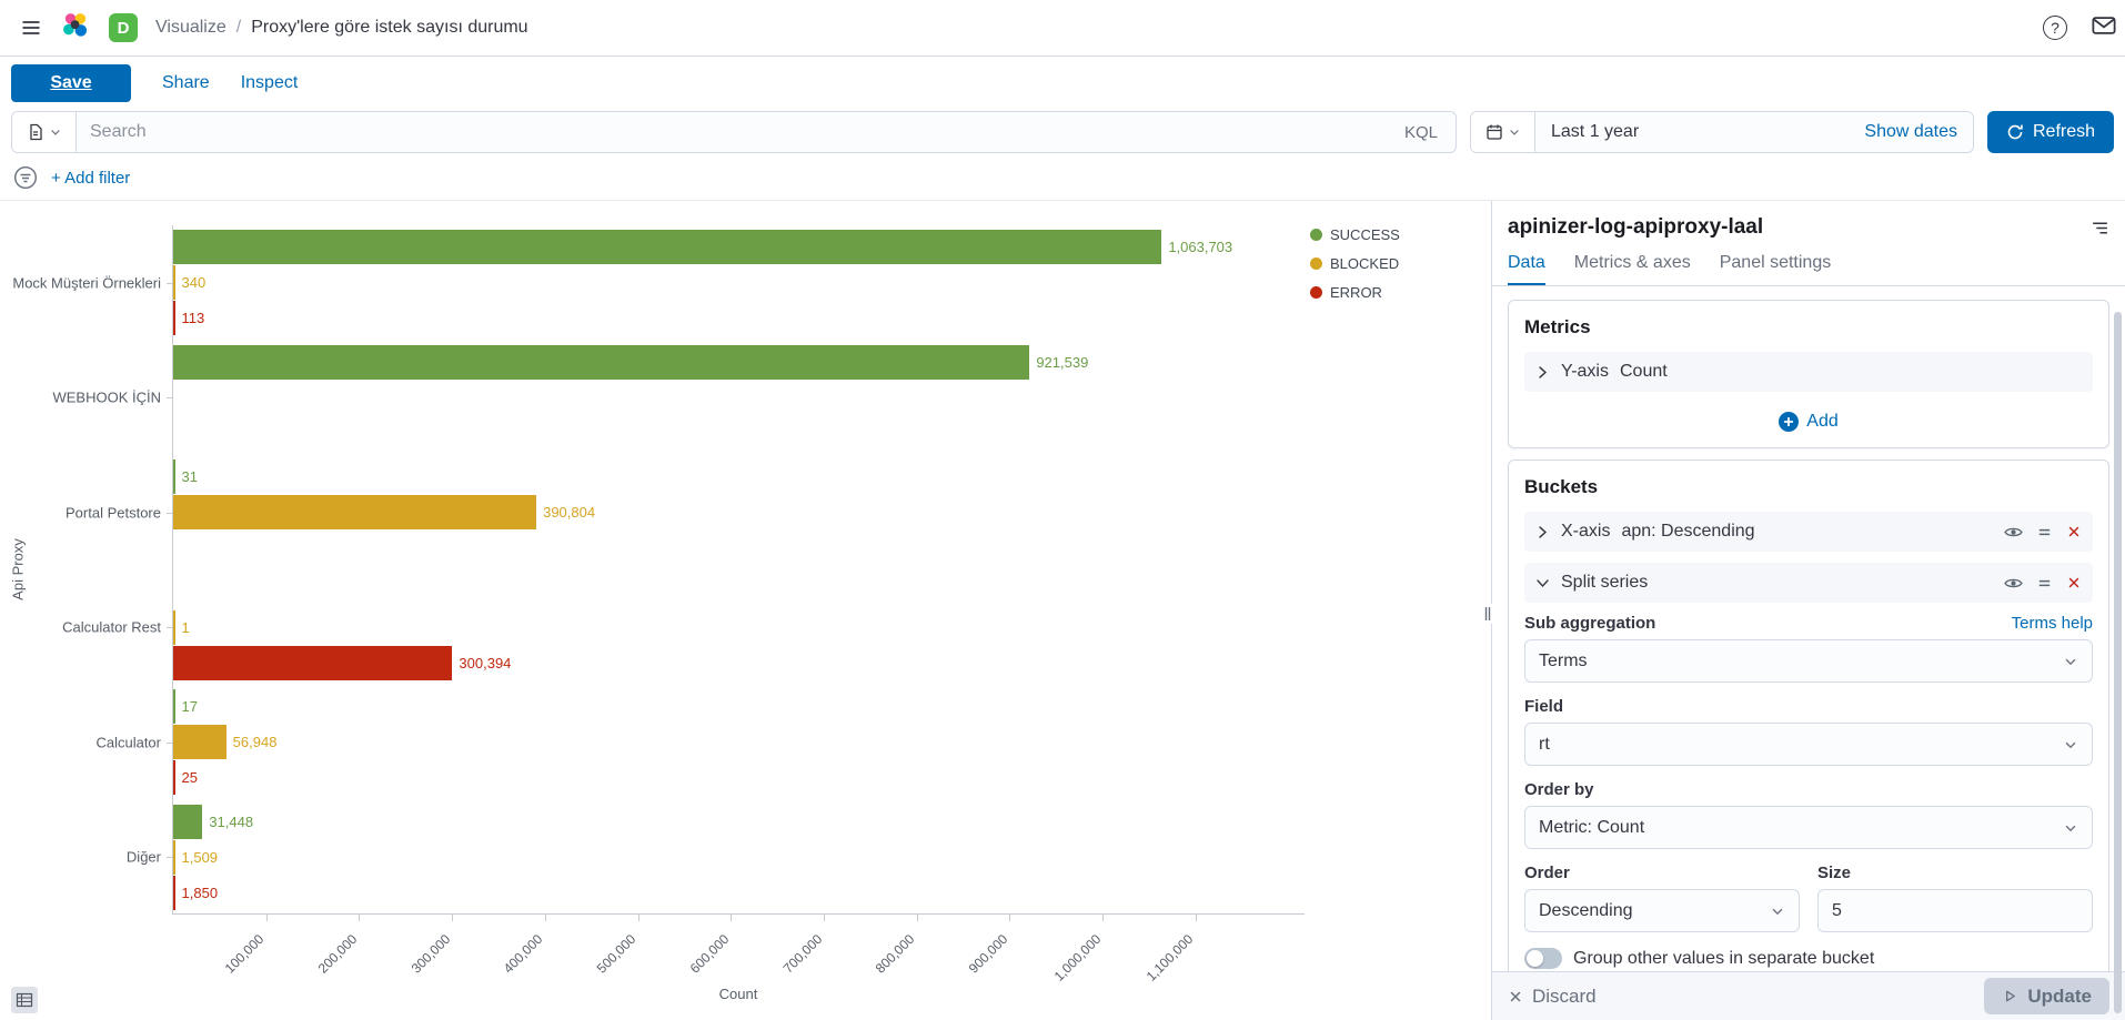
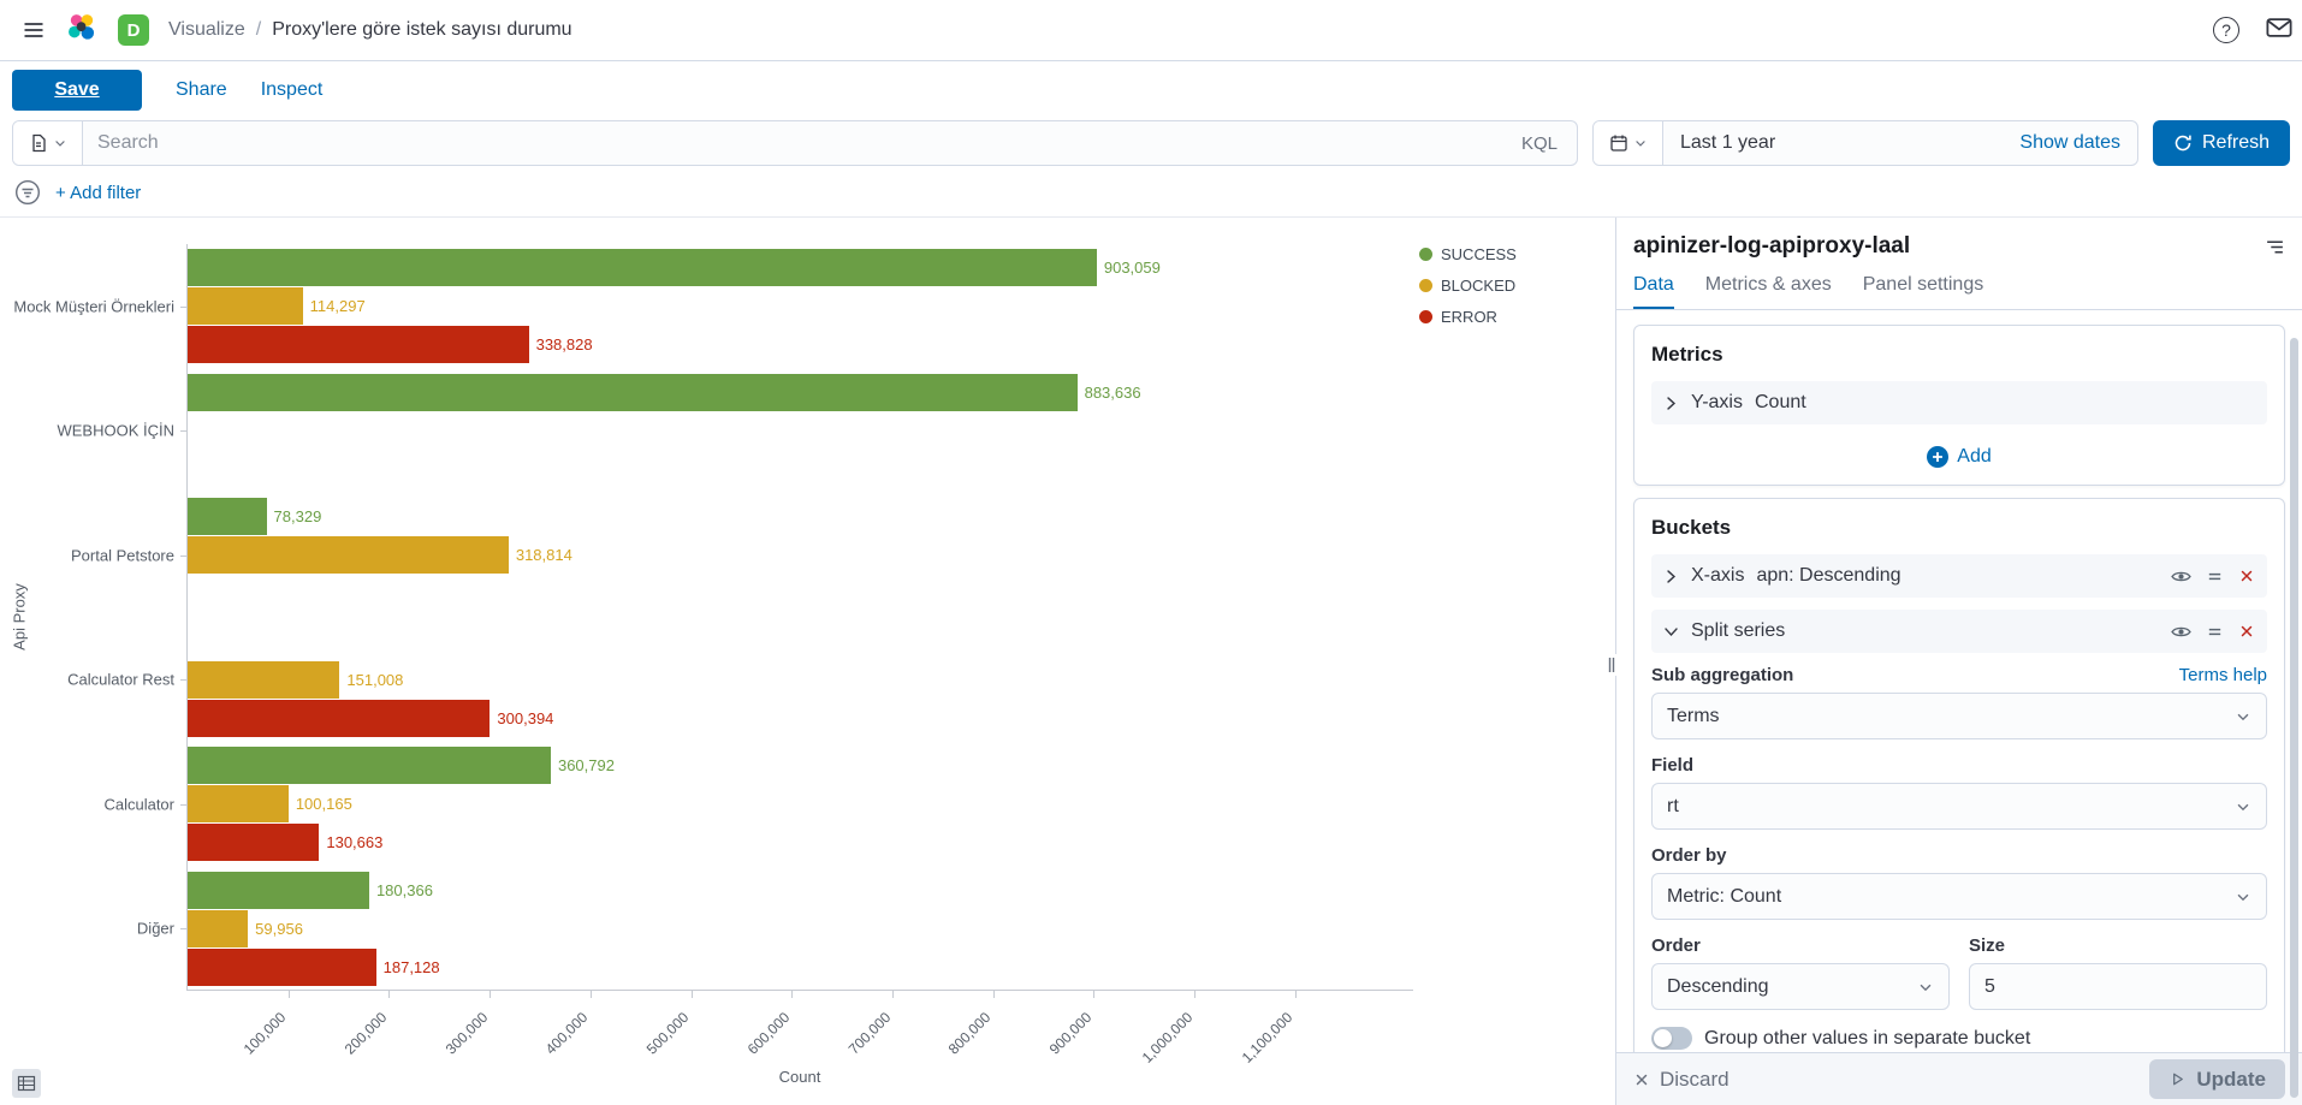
SUCCESS/Mock Müşteri Örnekleri: 1,063,703 -> 903,059
BLOCKED/Mock Müşteri Örnekleri: 340 -> 114,297
ERROR/Mock Müşteri Örnekleri: 113 -> 338,828
SUCCESS/WEBHOOK İÇİN: 921,539 -> 883,636
SUCCESS/Portal Petstore: 31 -> 78,329
BLOCKED/Portal Petstore: 390,804 -> 318,814
BLOCKED/Calculator Rest: 1 -> 151,008
SUCCESS/Calculator: 17 -> 360,792
BLOCKED/Calculator: 56,948 -> 100,165
ERROR/Calculator: 25 -> 130,663
SUCCESS/Diğer: 31,448 -> 180,366
BLOCKED/Diğer: 1,509 -> 59,956
ERROR/Diğer: 1,850 -> 187,128
